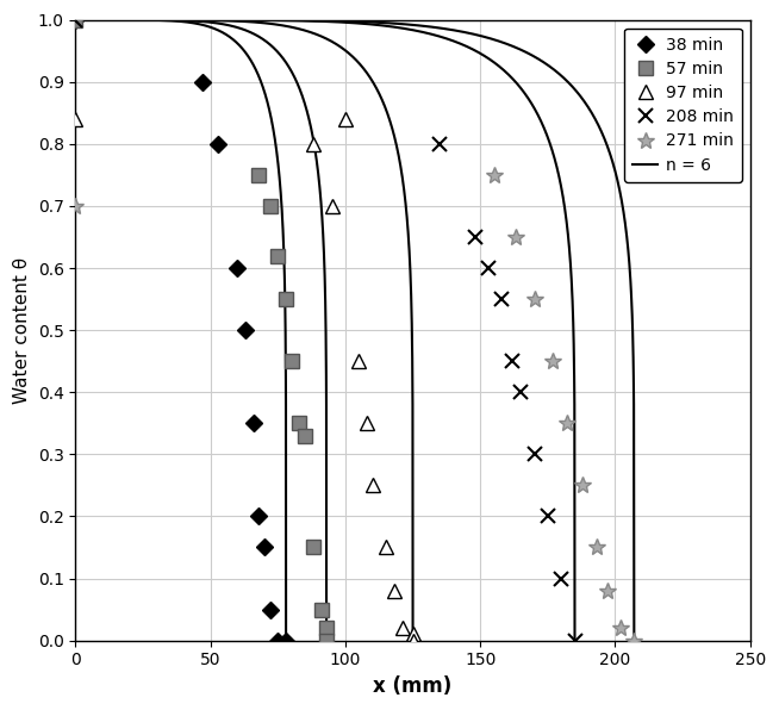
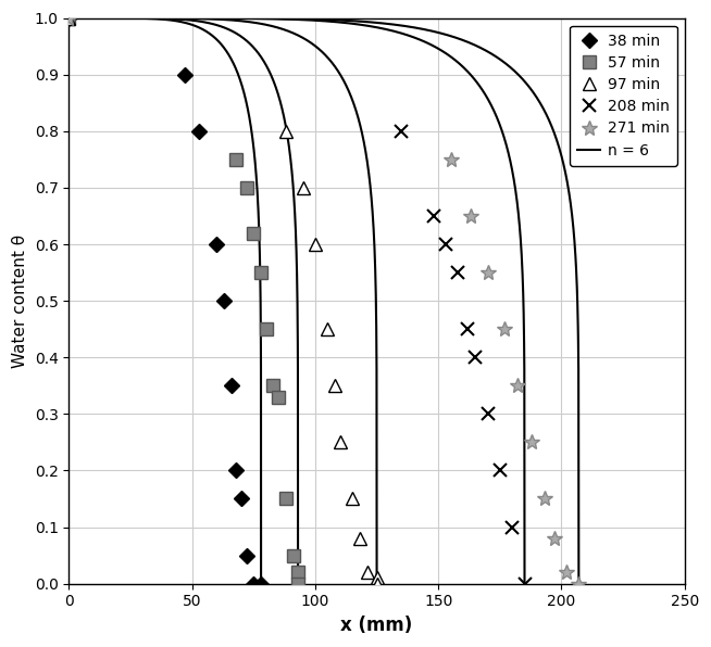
97 min/0: 0.84 -> 1.00
271 min/0: 0.70 -> 1.00
97 min/100: 0.84 -> 0.60
